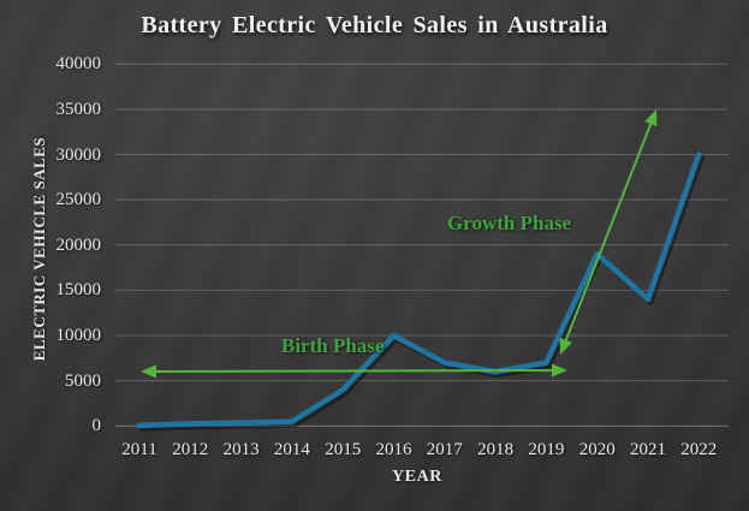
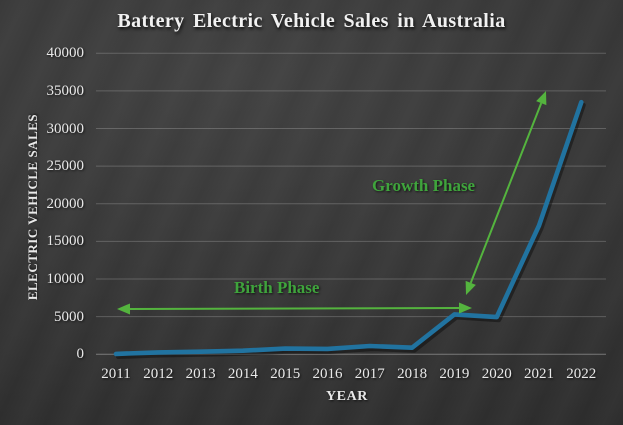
2015: 4000 -> 1000
2016: 10000 -> 1000
2017: 7000 -> 1000
2018: 6000 -> 1000
2019: 7000 -> 5000
2020: 19000 -> 5000
2021: 14000 -> 17000
2022: 30000 -> 34000
